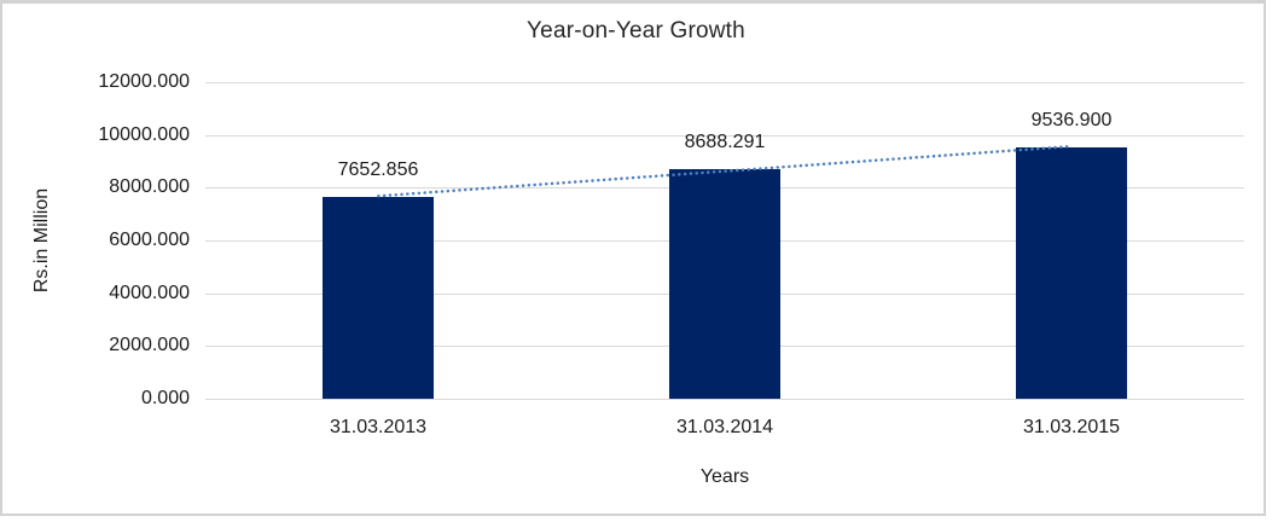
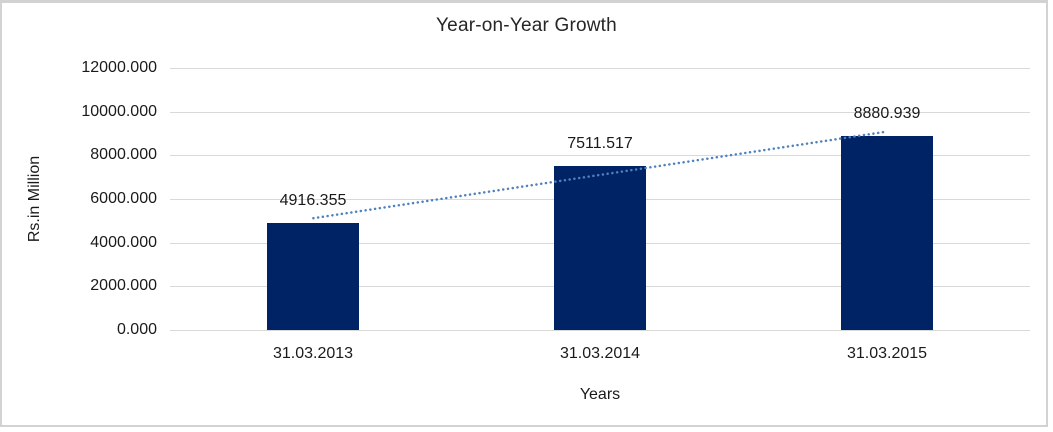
31.03.2013: 7652.856 -> 4916.355
31.03.2014: 8688.291 -> 7511.517
31.03.2015: 9536.900 -> 8880.939
